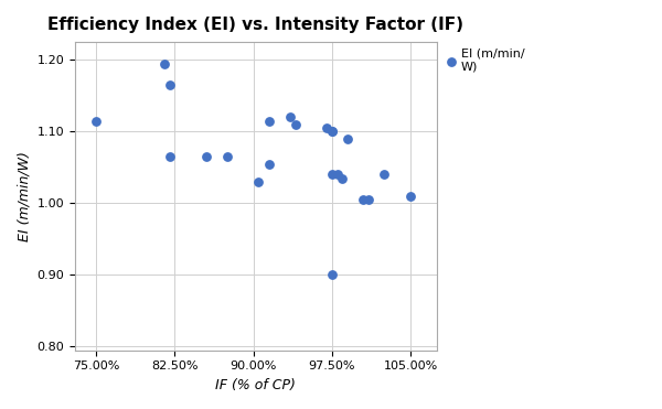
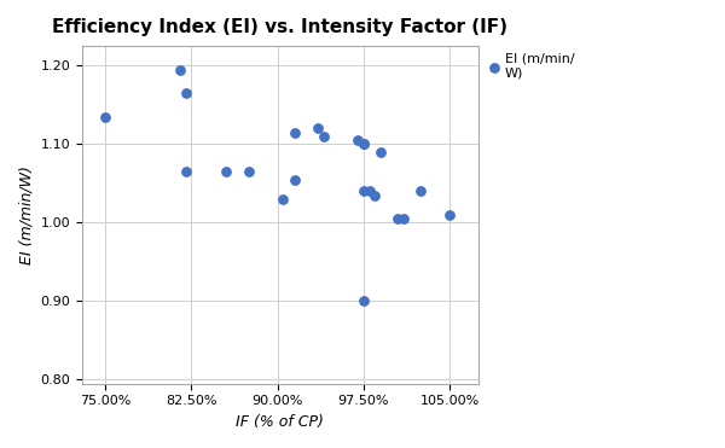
75.00%: 1.114 -> 1.135
